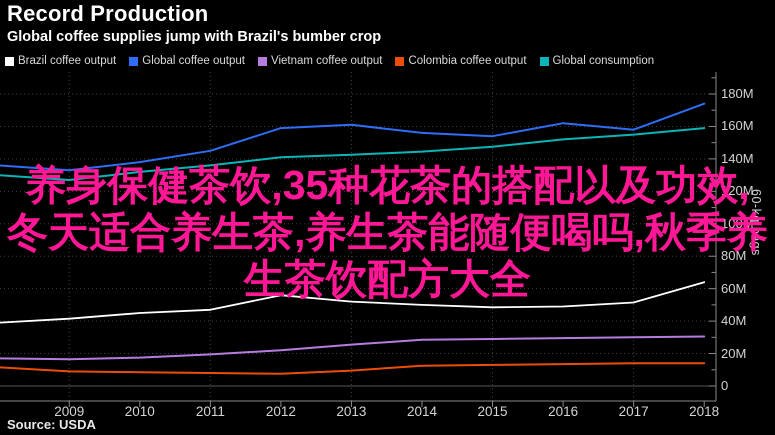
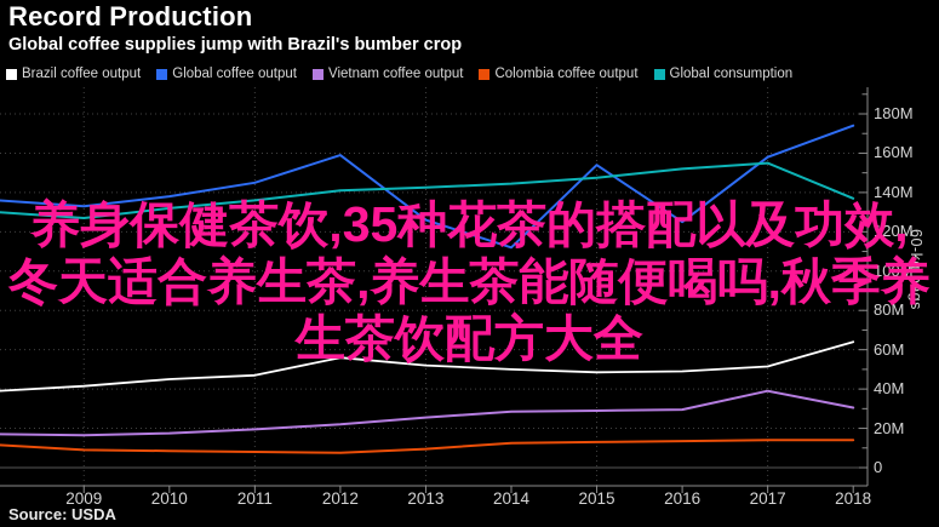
Global coffee output/2013: 161M -> 126M
Global coffee output/2014: 156M -> 112M
Global coffee output/2016: 162M -> 125M
Vietnam coffee output/2017: 30M -> 39M
Global consumption/2018: 159M -> 137M
